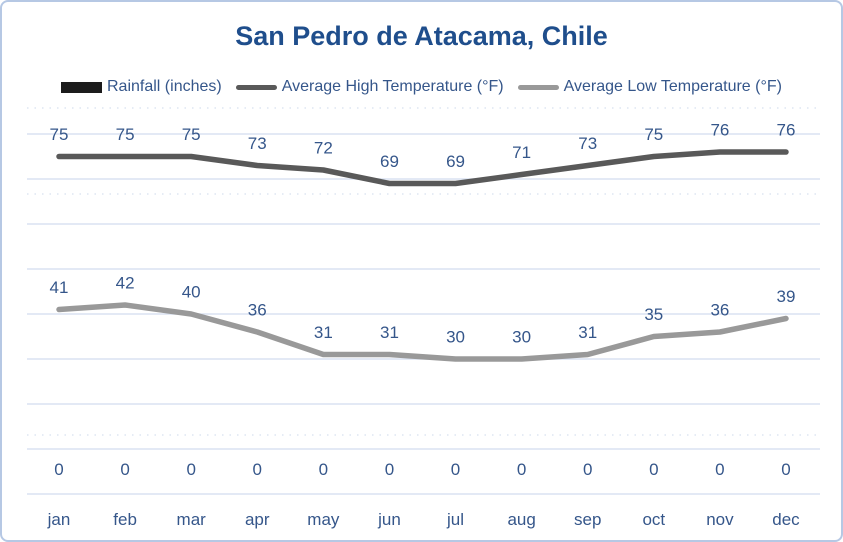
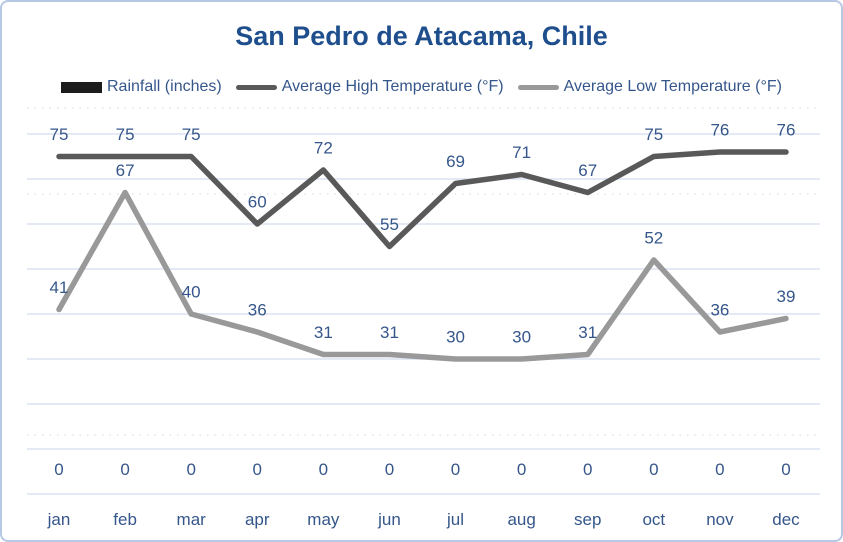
Average Low Temperature (°F)/feb: 42 -> 67
Average High Temperature (°F)/apr: 73 -> 60
Average High Temperature (°F)/jun: 69 -> 55
Average High Temperature (°F)/sep: 73 -> 67
Average Low Temperature (°F)/oct: 35 -> 52
